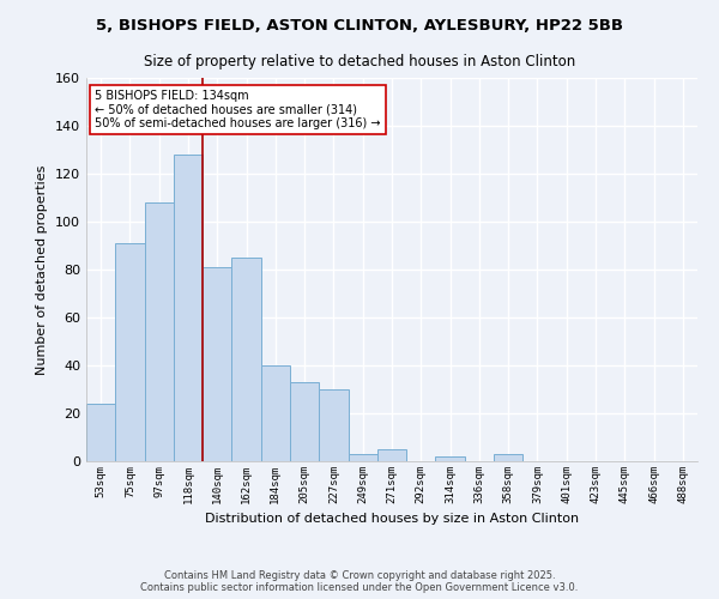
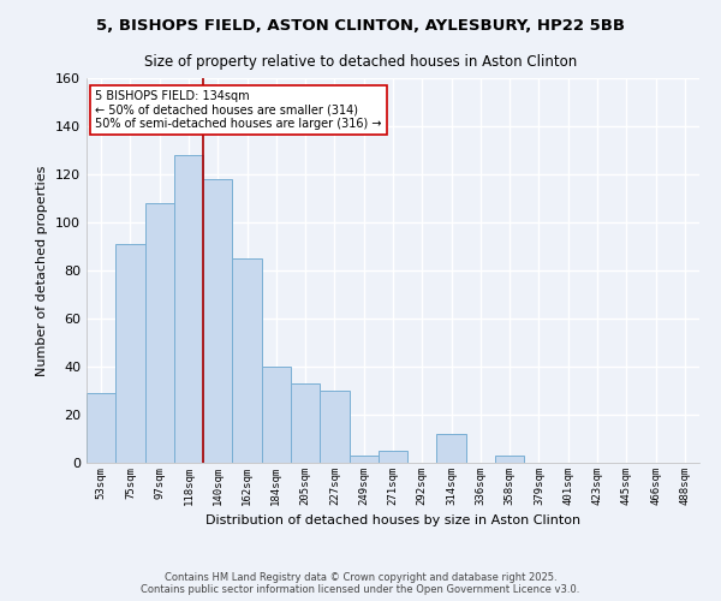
53sqm: 24 -> 29
140sqm: 81 -> 118
314sqm: 2 -> 12
